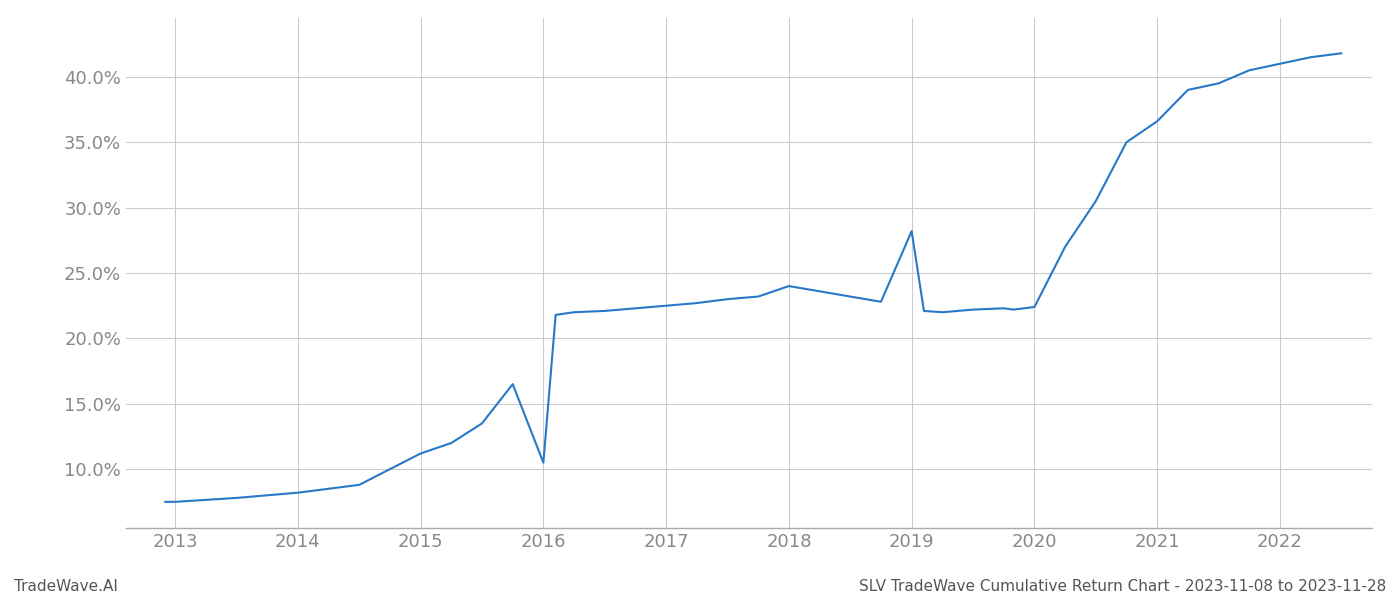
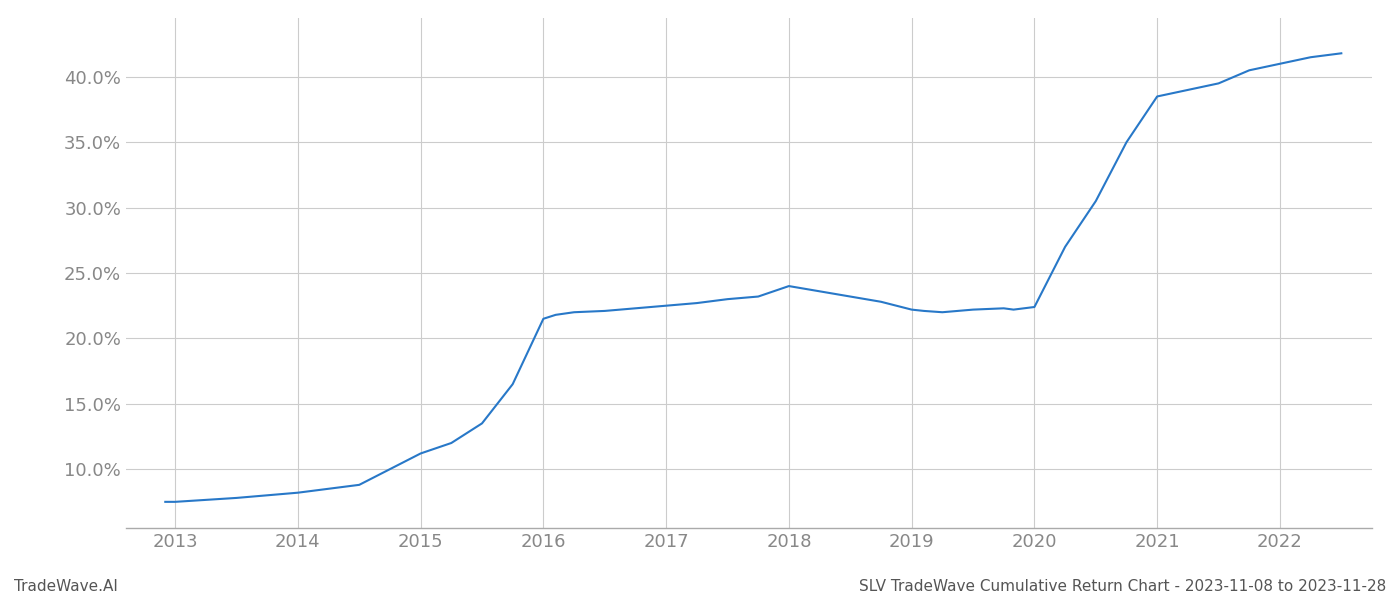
2016: 10.5% -> 21.5%
2019: 28.2% -> 22.2%
2021: 36.6% -> 38.5%
